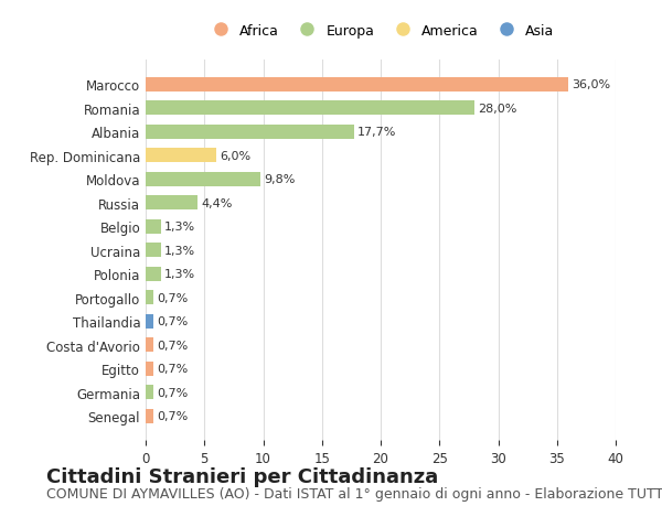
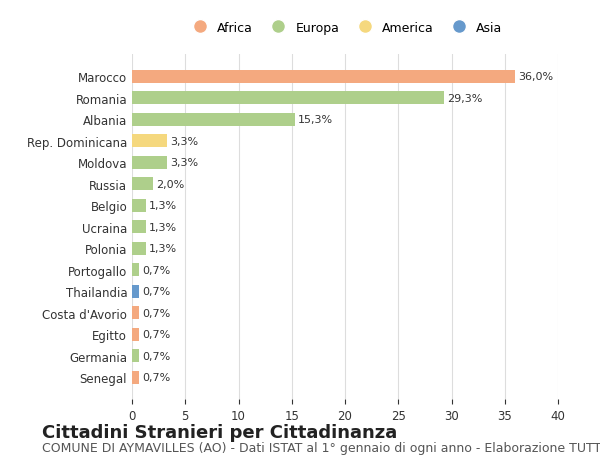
Romania: 28,0% -> 29,3%
Albania: 17,7% -> 15,3%
Rep. Dominicana: 6,0% -> 3,3%
Moldova: 9,8% -> 3,3%
Russia: 4,4% -> 2,0%
